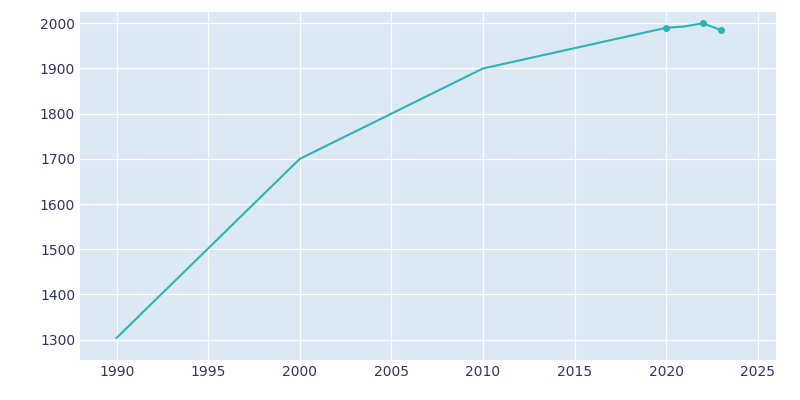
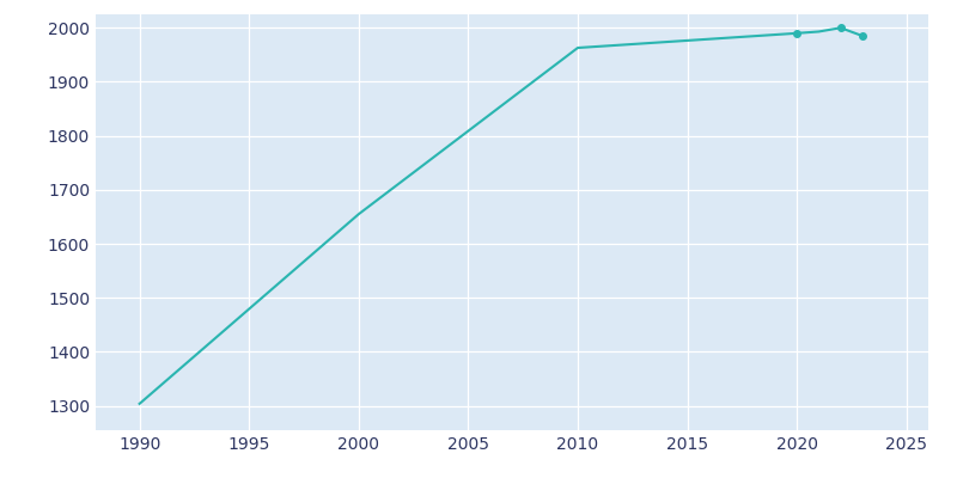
2000: 1700 -> 1655
2010: 1900 -> 1963
